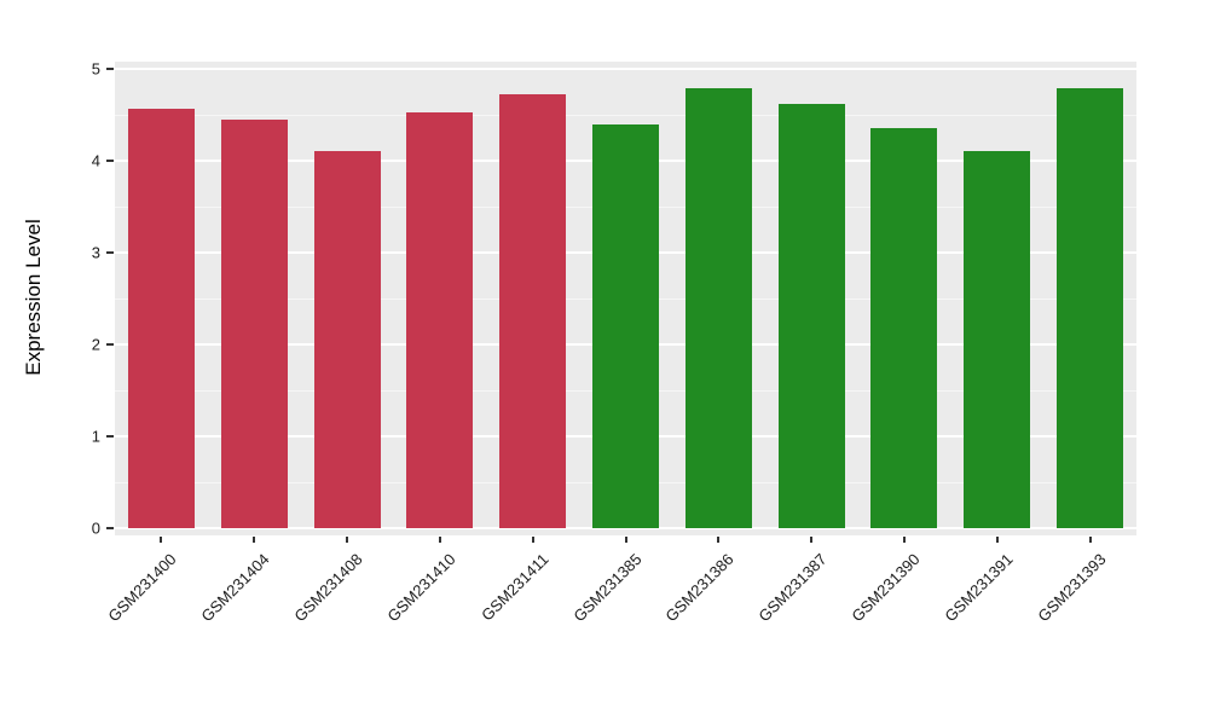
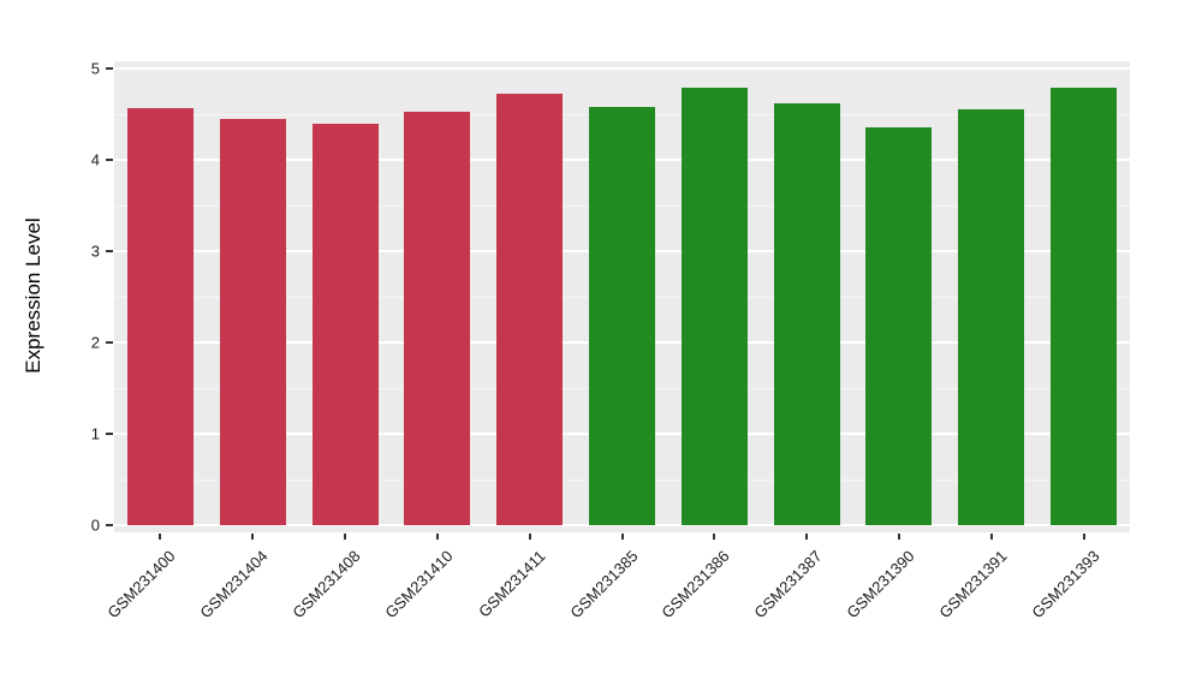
GSM231408: 4.1 -> 4.4
GSM231385: 4.4 -> 4.6
GSM231391: 4.1 -> 4.5
